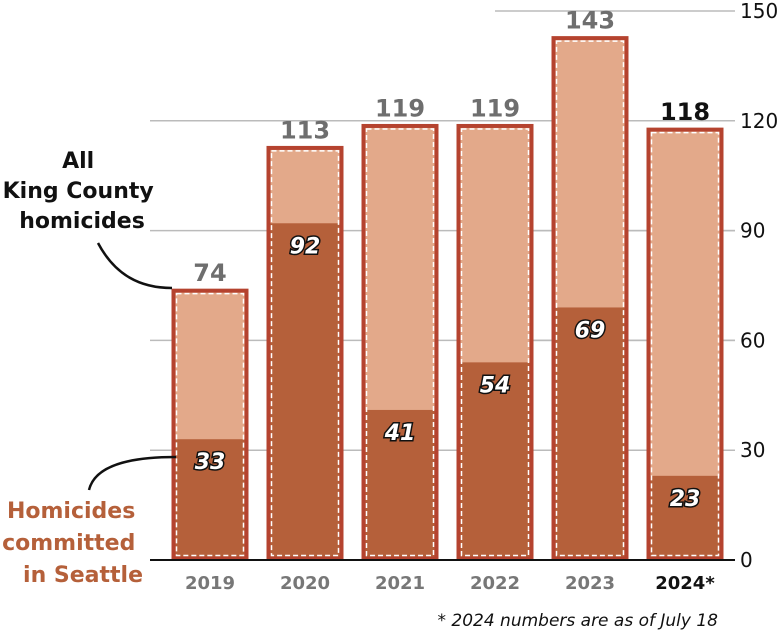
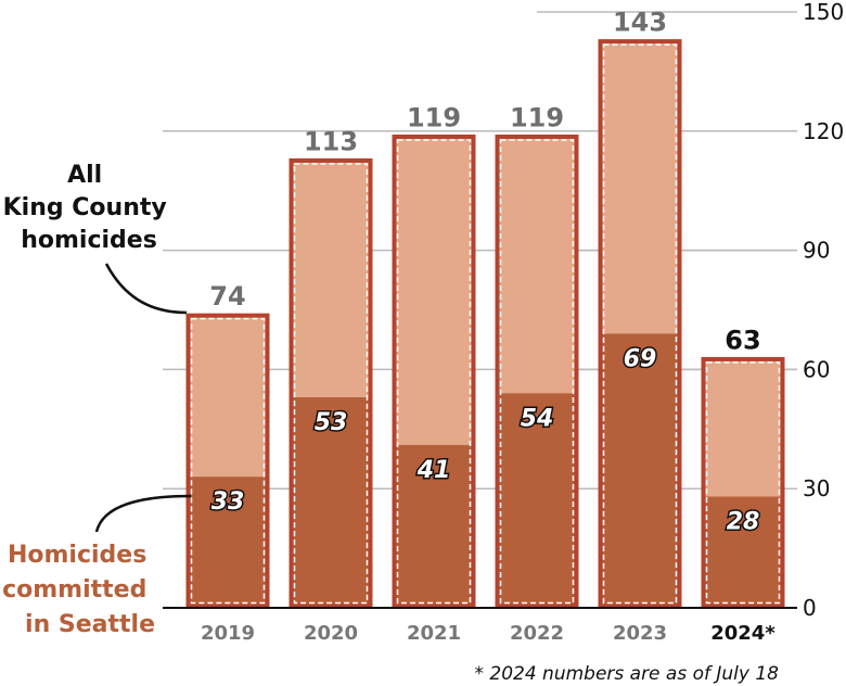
Homicides committed in Seattle/2020: 92 -> 53
All King County homicides/2024*: 118 -> 63
Homicides committed in Seattle/2024*: 23 -> 28
